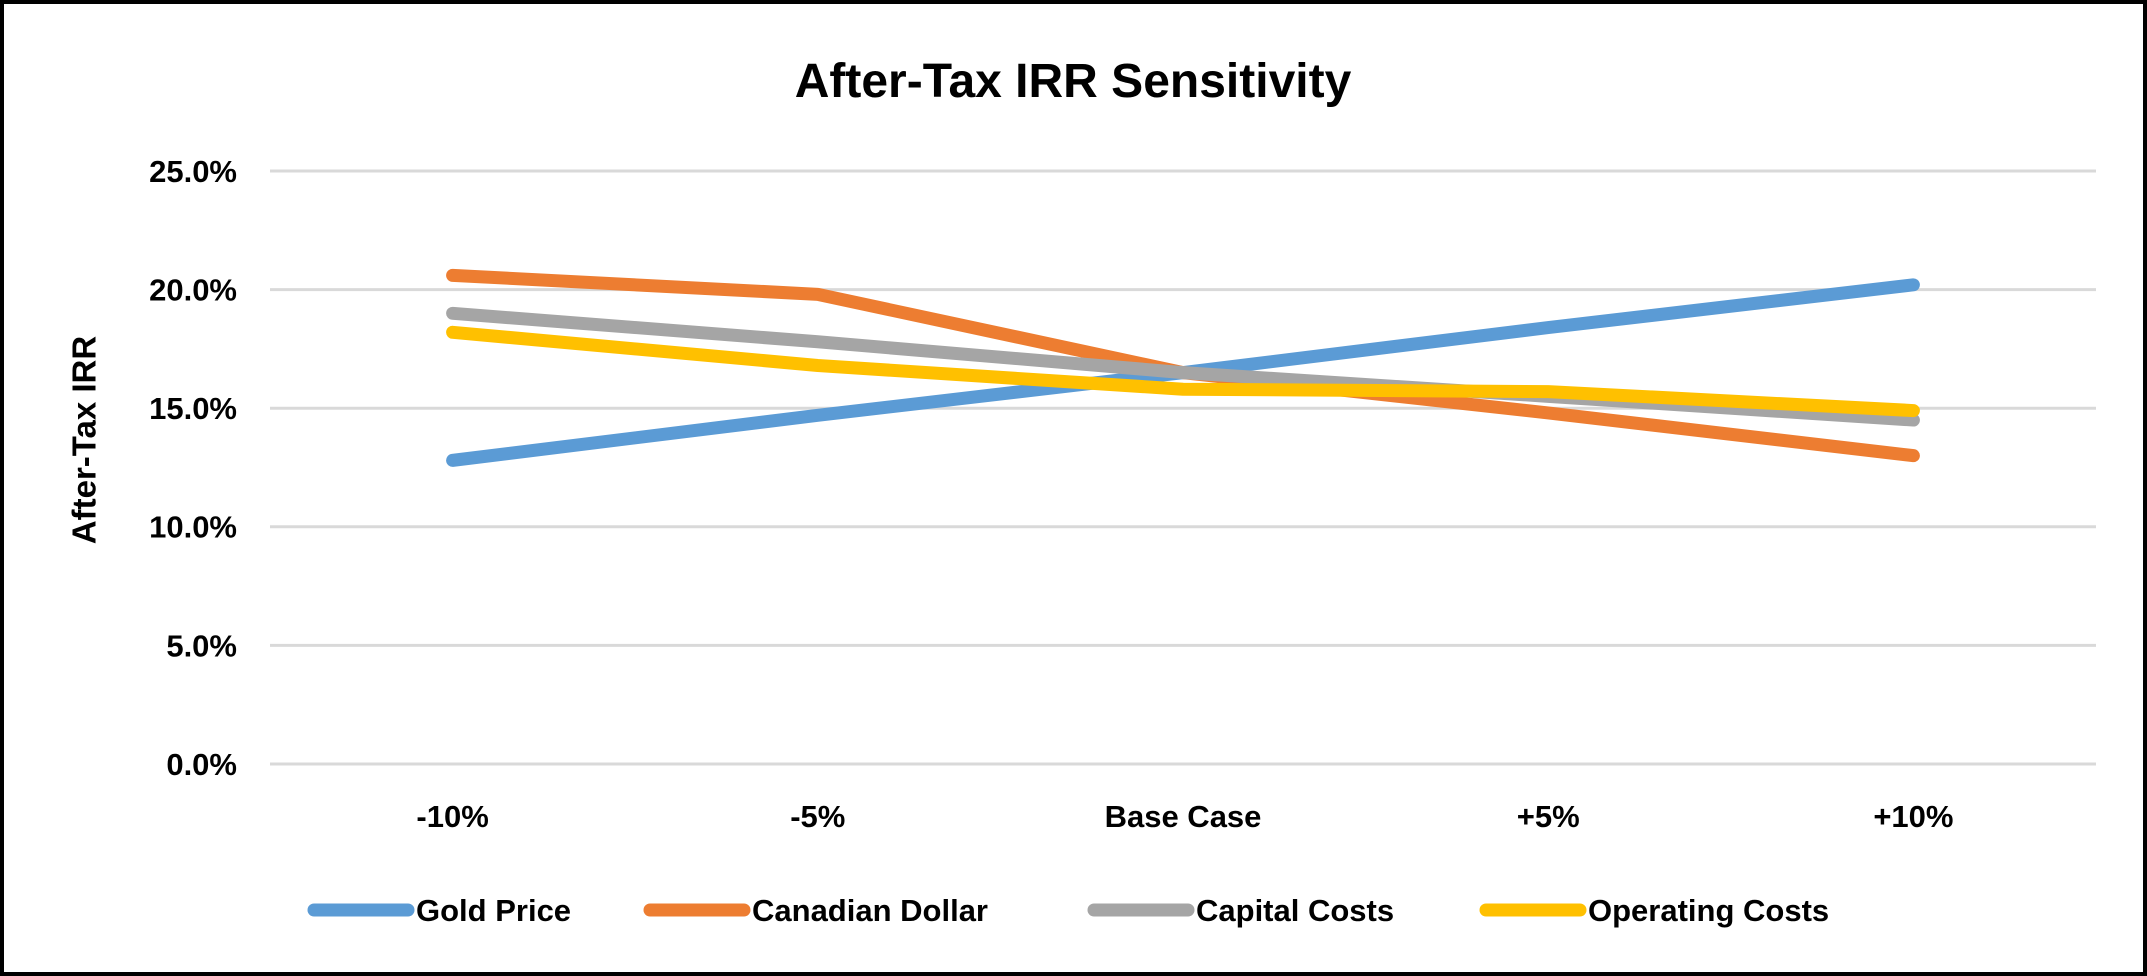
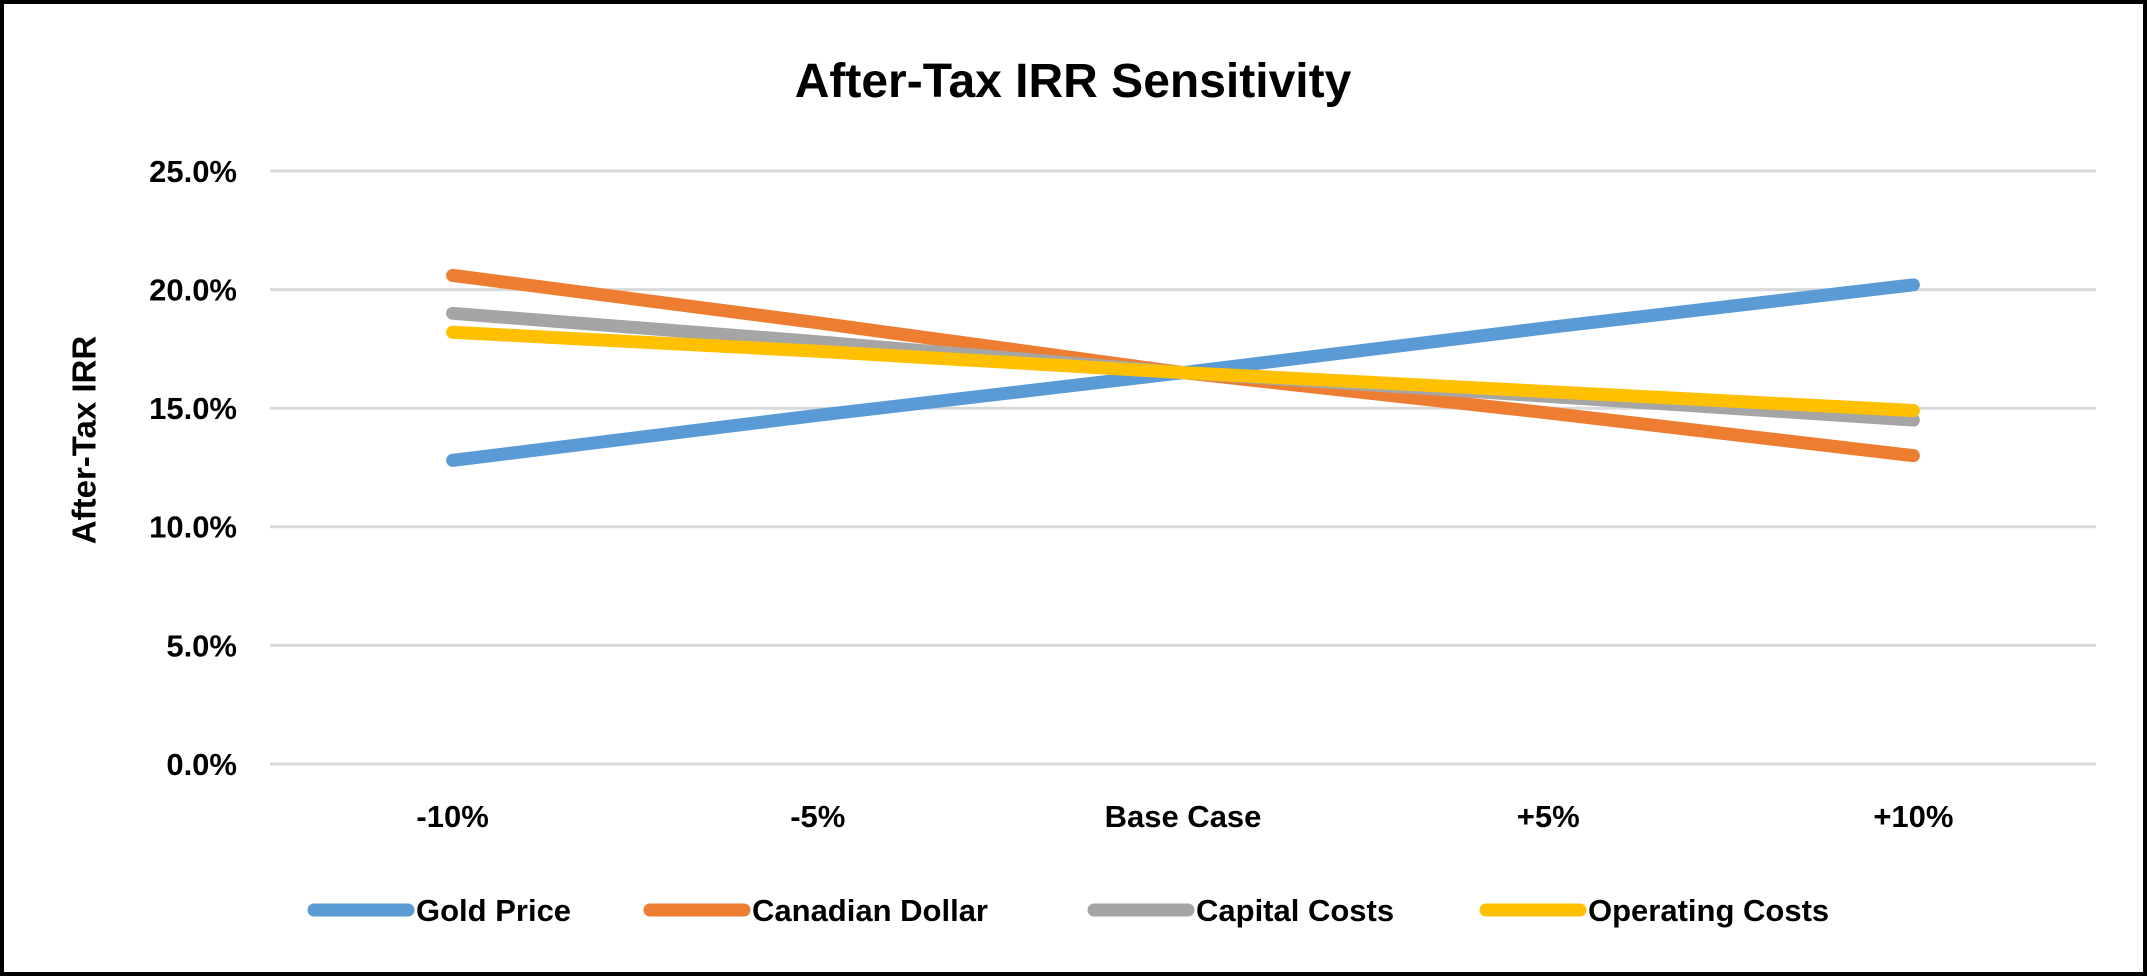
Canadian Dollar/-5%: 19.8% -> 18.6%
Operating Costs/-5%: 16.8% -> 17.4%
Operating Costs/Base Case: 15.8% -> 16.5%
